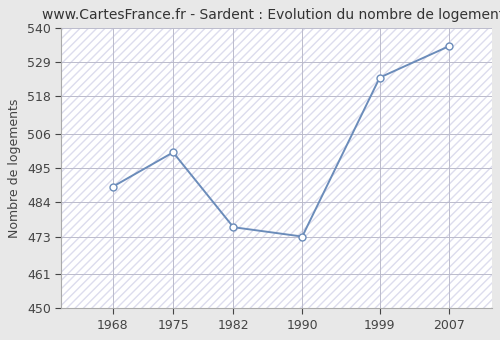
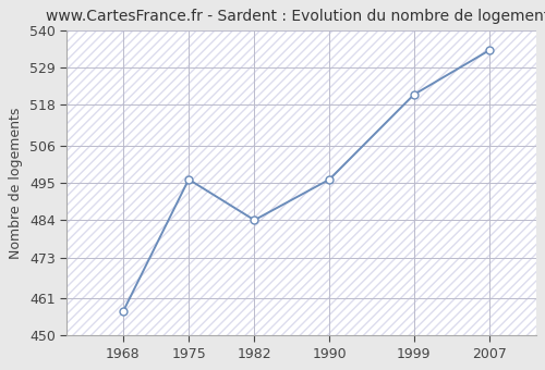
1968: 489 -> 457
1975: 500 -> 496
1982: 476 -> 484
1990: 473 -> 496
1999: 524 -> 521
